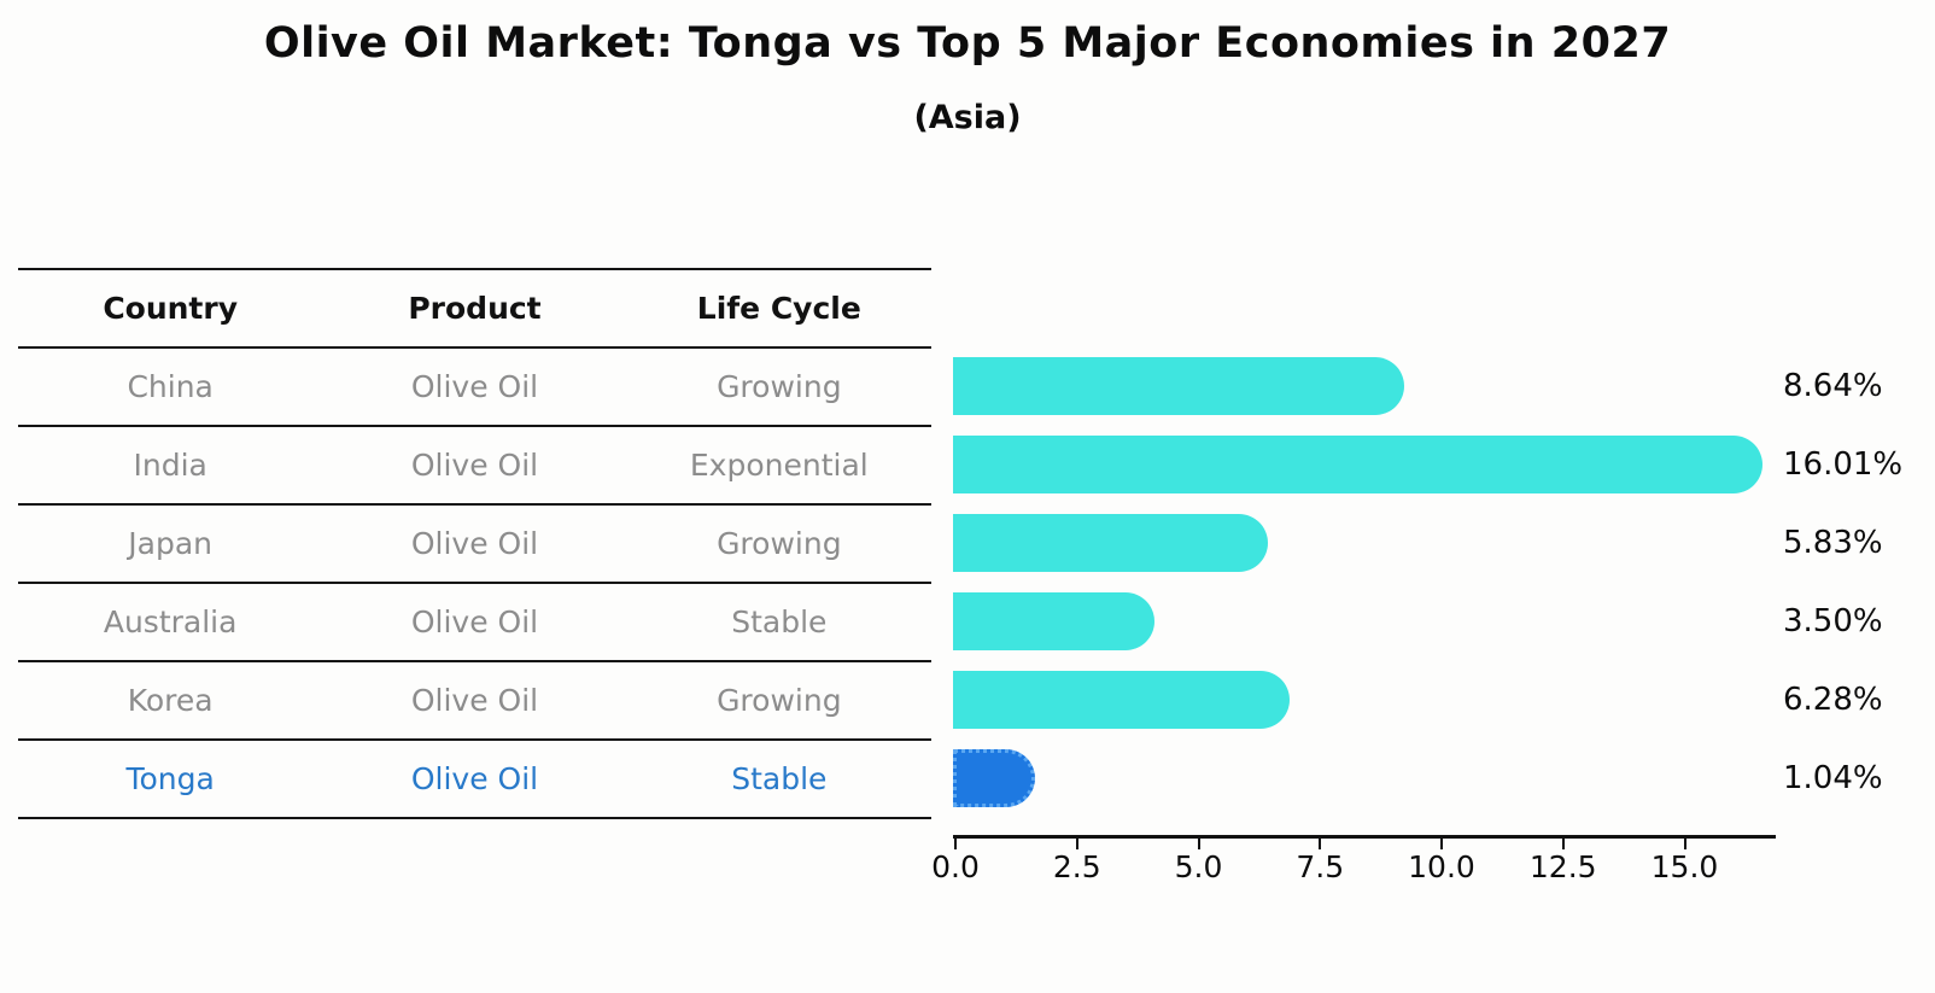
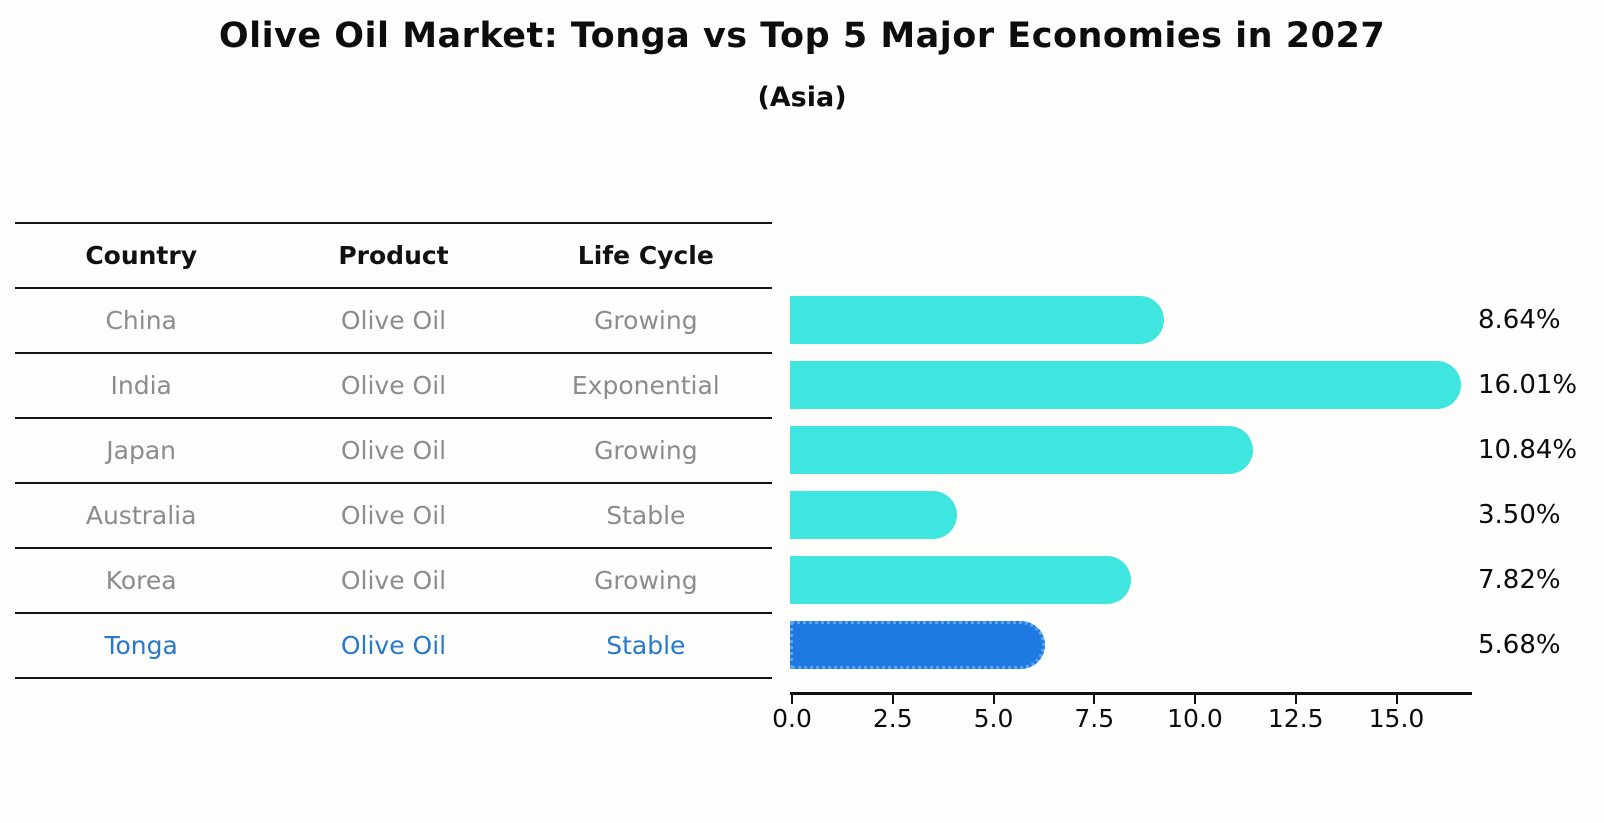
Japan: 5.83% -> 10.84%
Korea: 6.28% -> 7.82%
Tonga: 1.04% -> 5.68%
